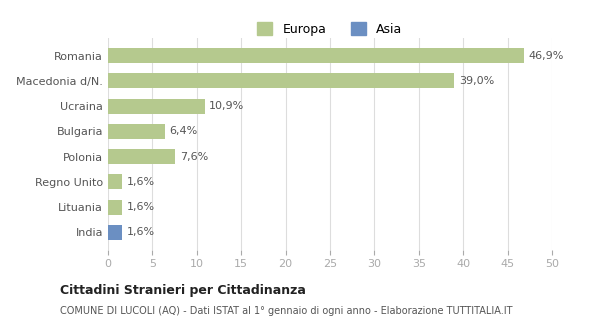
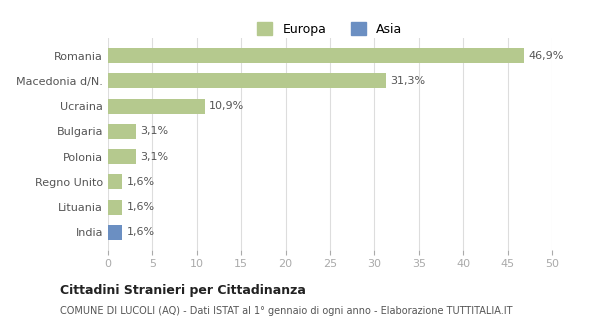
Macedonia d/N.: 39,0% -> 31,3%
Bulgaria: 6,4% -> 3,1%
Polonia: 7,6% -> 3,1%
